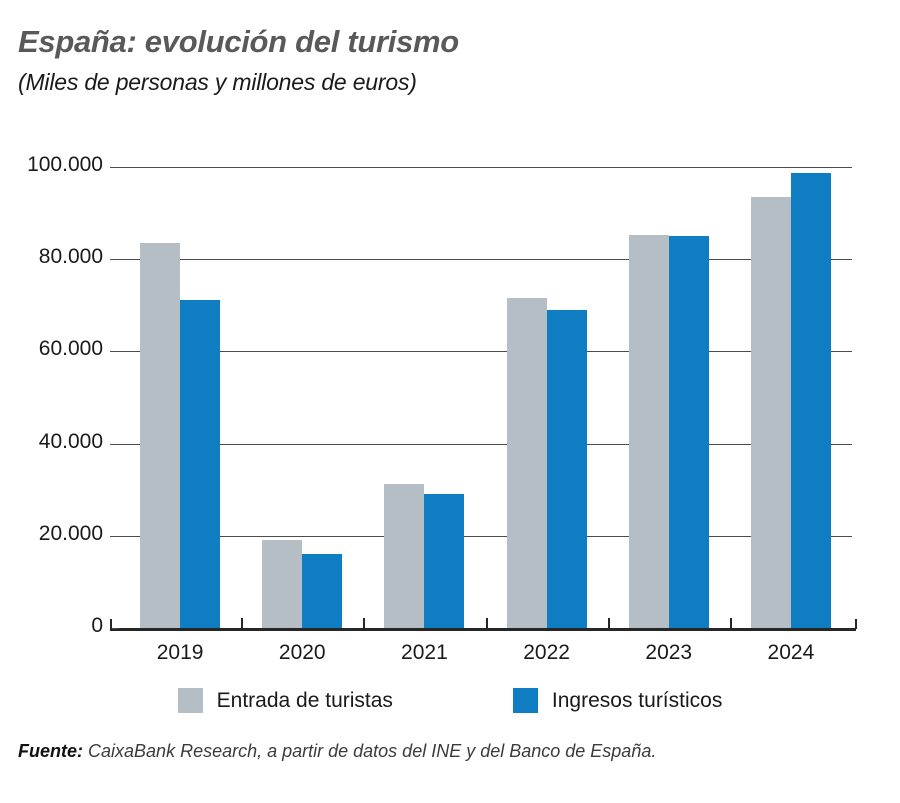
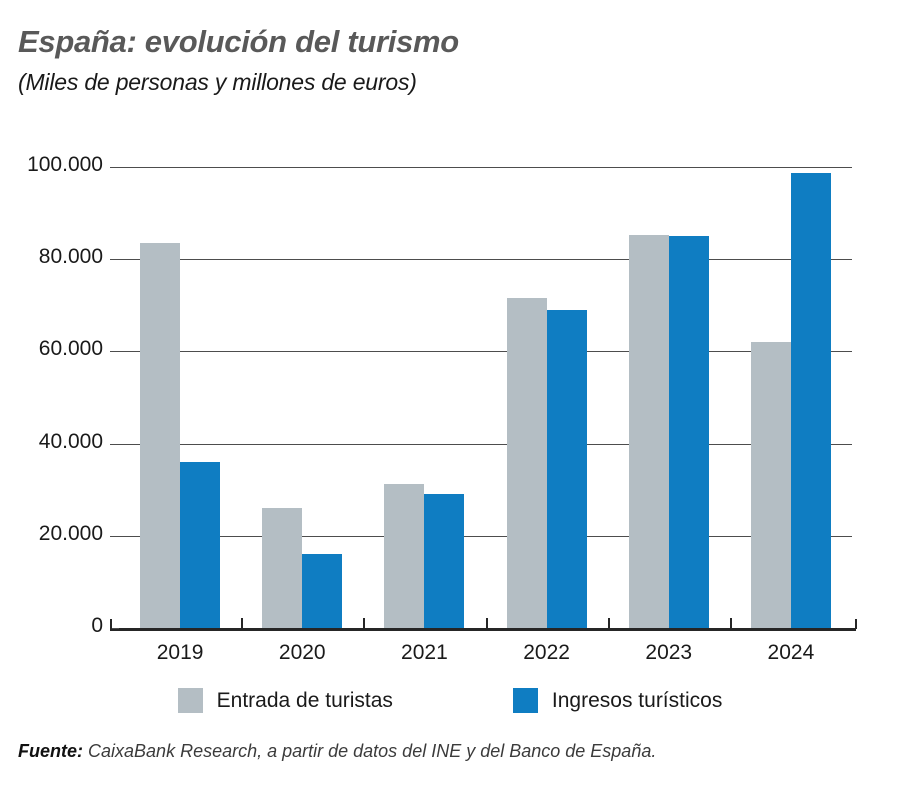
Ingresos turísticos/2019: 71000 -> 36000
Entrada de turistas/2020: 19000 -> 26000
Entrada de turistas/2024: 93000 -> 62000
